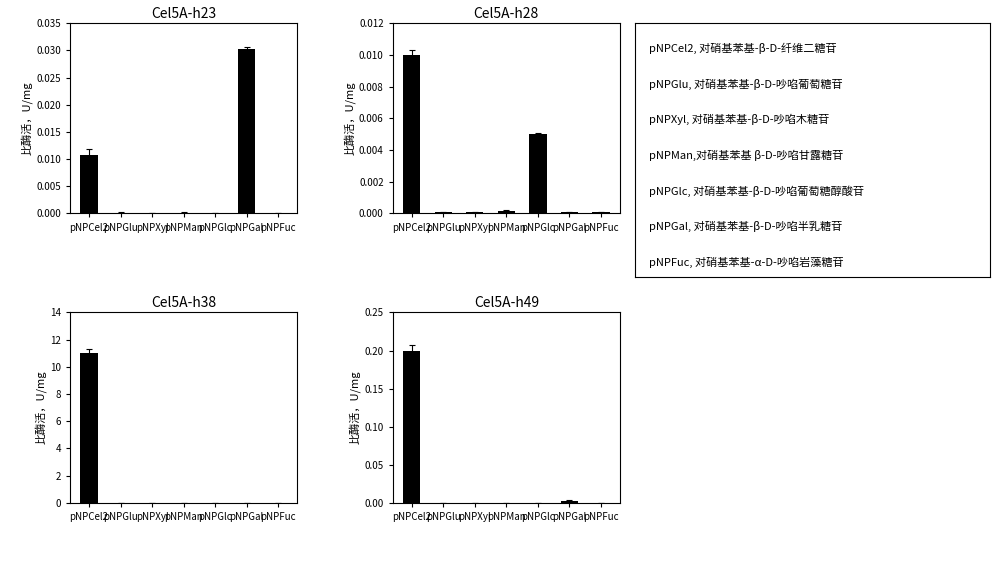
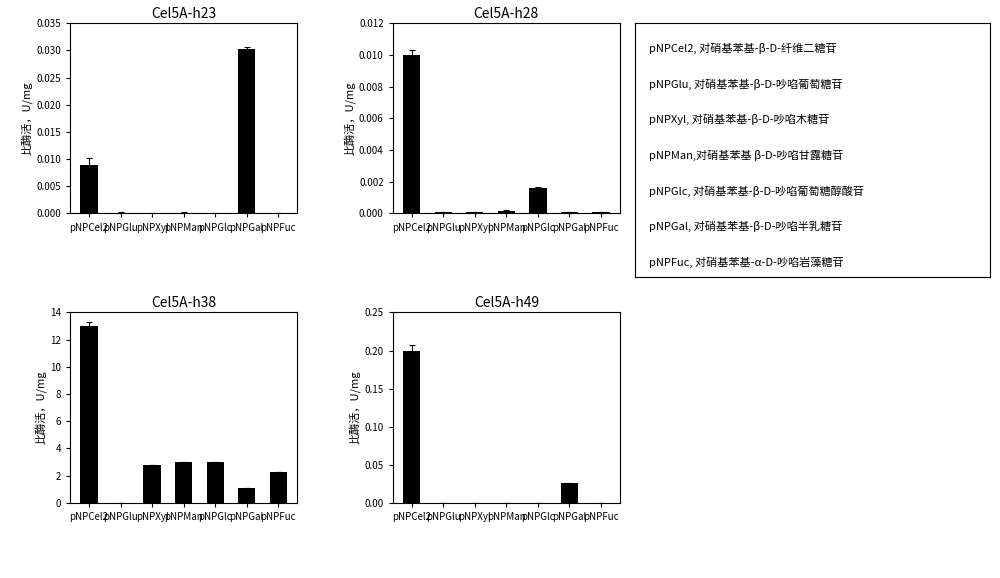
Cel5A-h23/pNPCel2: 0.0107 -> 0.0090
Cel5A-h28/pNPGlc: 0.0050 -> 0.0016
Cel5A-h38/pNPCel2: 11.0 -> 13.0
Cel5A-h38/pNPXyl: 0.0 -> 2.8
Cel5A-h38/pNPMan: 0.0 -> 3.0
Cel5A-h38/pNPGlc: 0.0 -> 3.0
Cel5A-h38/pNPGal: 0.0 -> 1.1
Cel5A-h38/pNPFuc: 0.0 -> 2.3
Cel5A-h49/pNPGal: 0.003 -> 0.026
